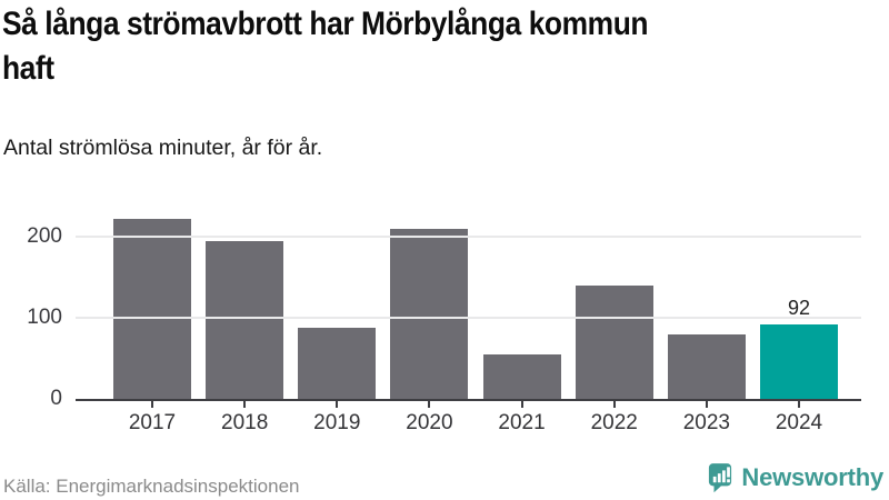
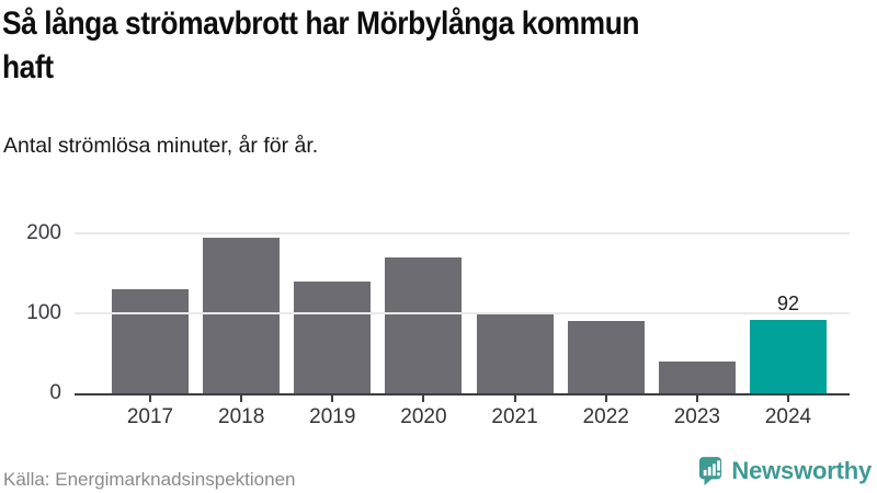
2017: 220 -> 130
2019: 90 -> 140
2020: 210 -> 170
2021: 60 -> 100
2022: 140 -> 90
2023: 80 -> 40
